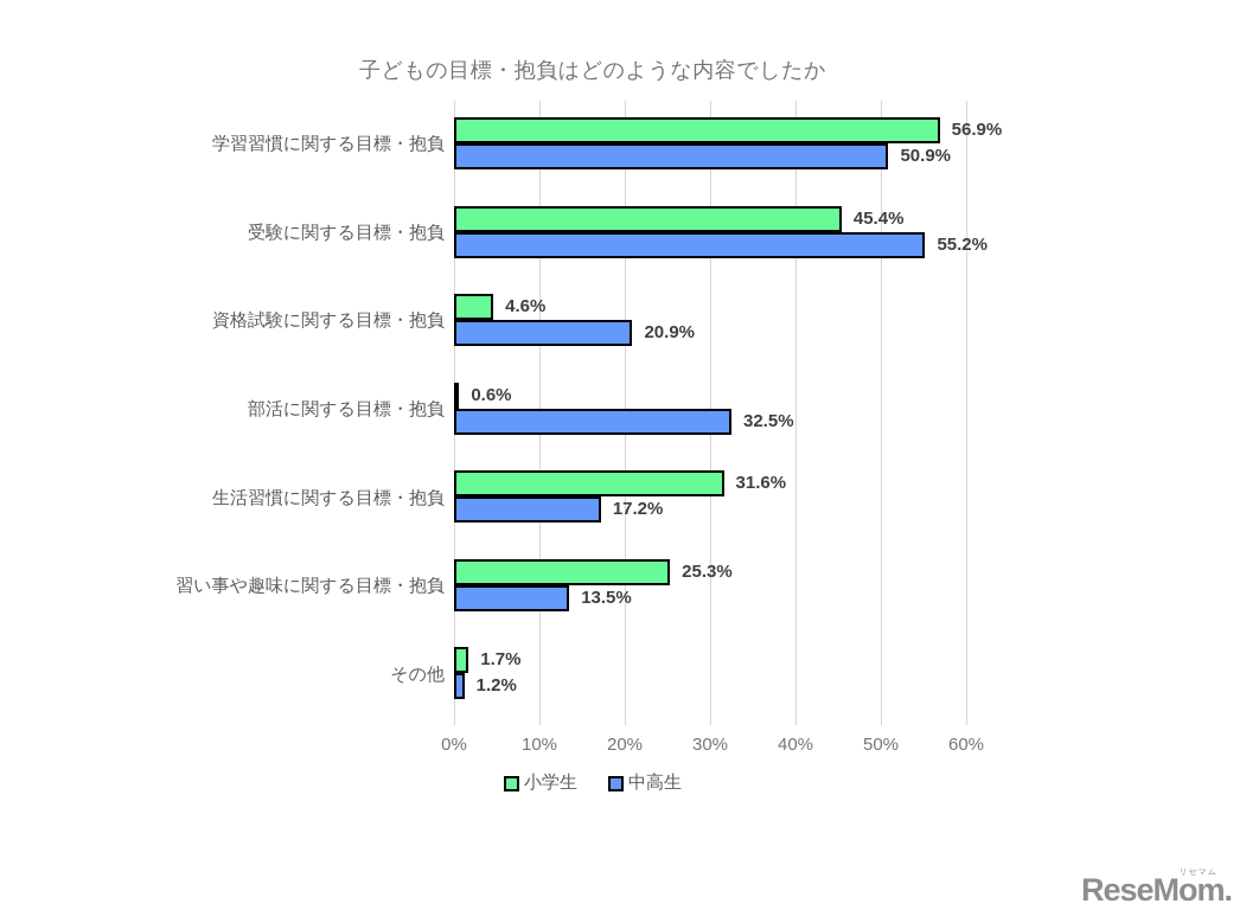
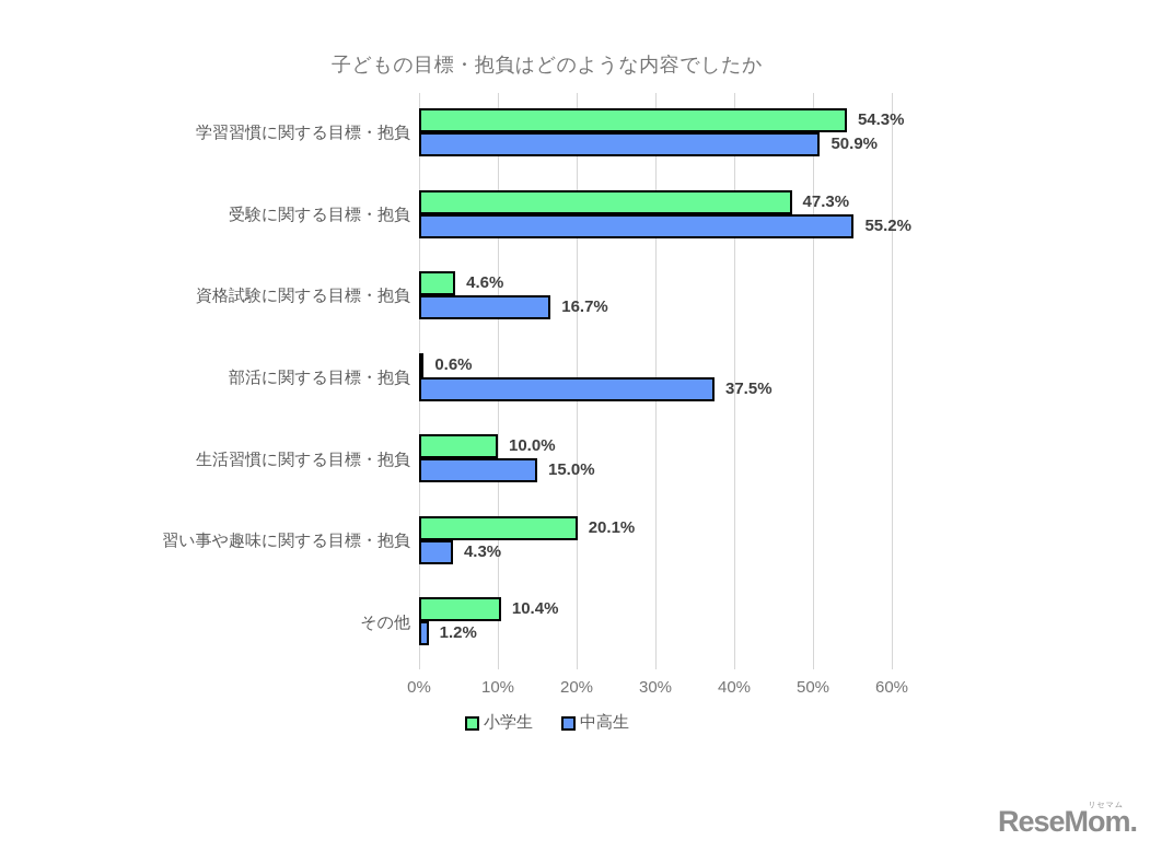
小学生/学習習慣に関する目標・抱負: 56.9% -> 54.3%
小学生/受験に関する目標・抱負: 45.4% -> 47.3%
中高生/資格試験に関する目標・抱負: 20.9% -> 16.7%
中高生/部活に関する目標・抱負: 32.5% -> 37.5%
小学生/生活習慣に関する目標・抱負: 31.6% -> 10.0%
中高生/生活習慣に関する目標・抱負: 17.2% -> 15.0%
小学生/習い事や趣味に関する目標・抱負: 25.3% -> 20.1%
中高生/習い事や趣味に関する目標・抱負: 13.5% -> 4.3%
小学生/その他: 1.7% -> 10.4%
